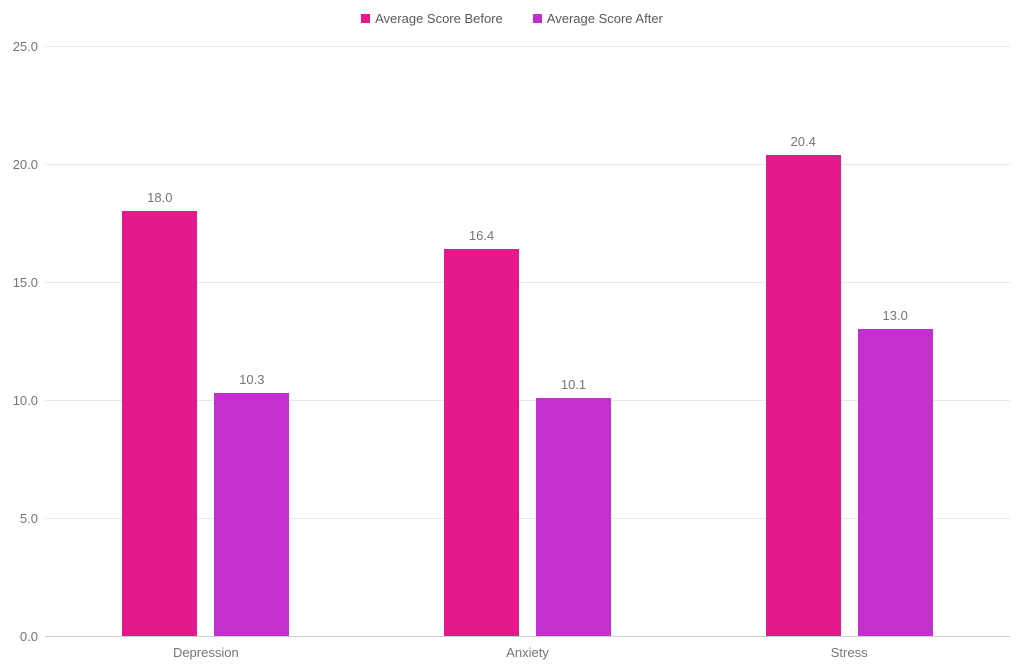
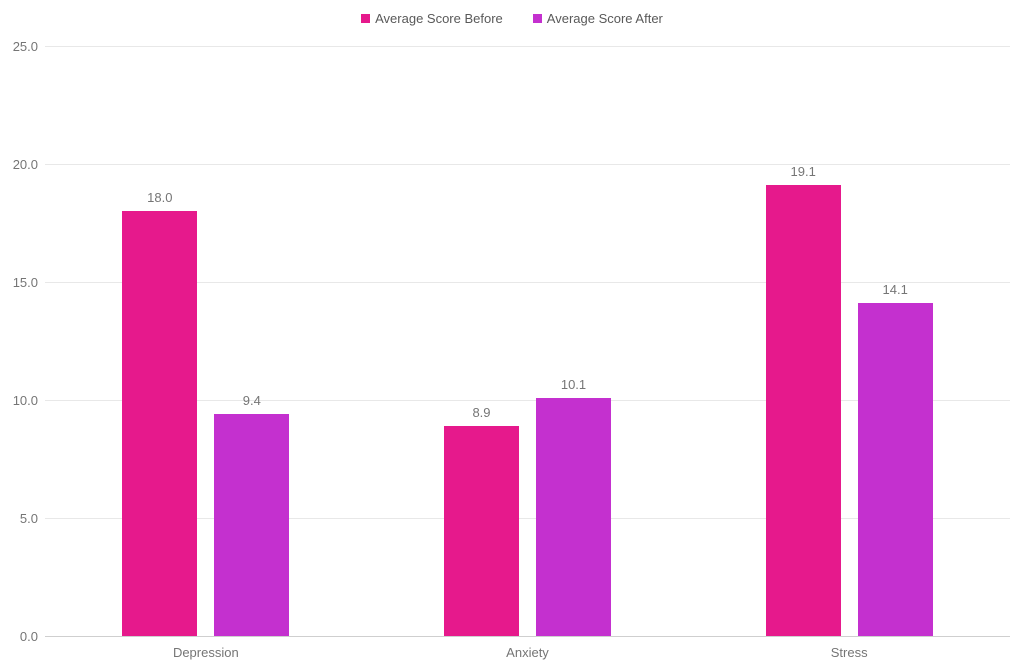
Average Score After/Depression: 10.3 -> 9.4
Average Score Before/Anxiety: 16.4 -> 8.9
Average Score Before/Stress: 20.4 -> 19.1
Average Score After/Stress: 13.0 -> 14.1
